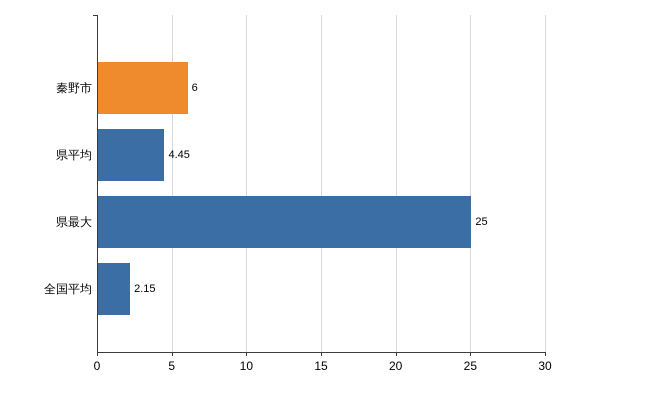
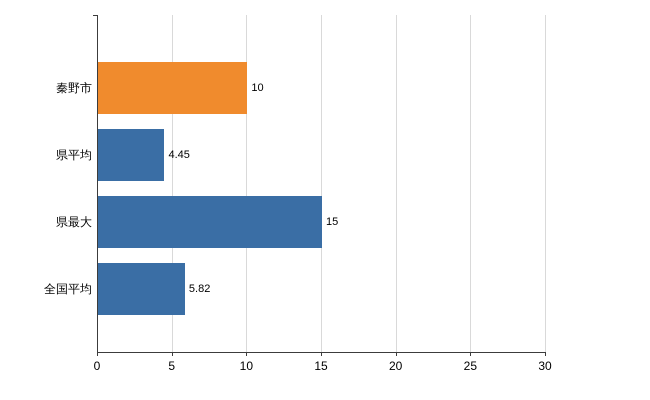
秦野市: 6 -> 10
県最大: 25 -> 15
全国平均: 2.15 -> 5.82
